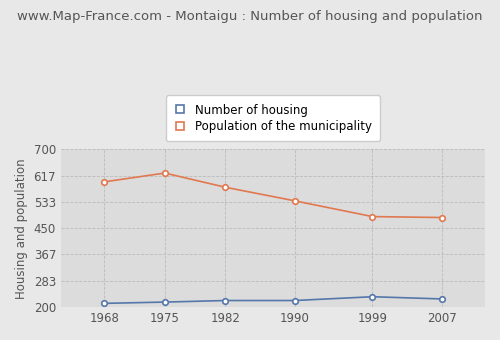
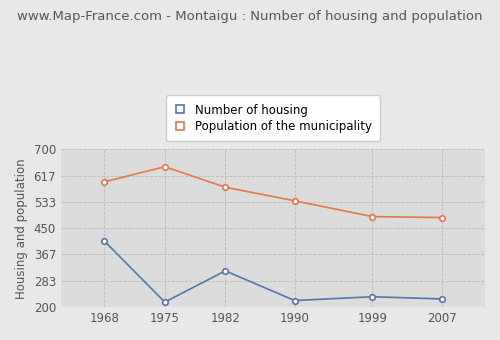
Number of housing/1968: 212 -> 410
Population of the municipality/1975: 625 -> 645
Number of housing/1982: 221 -> 315
